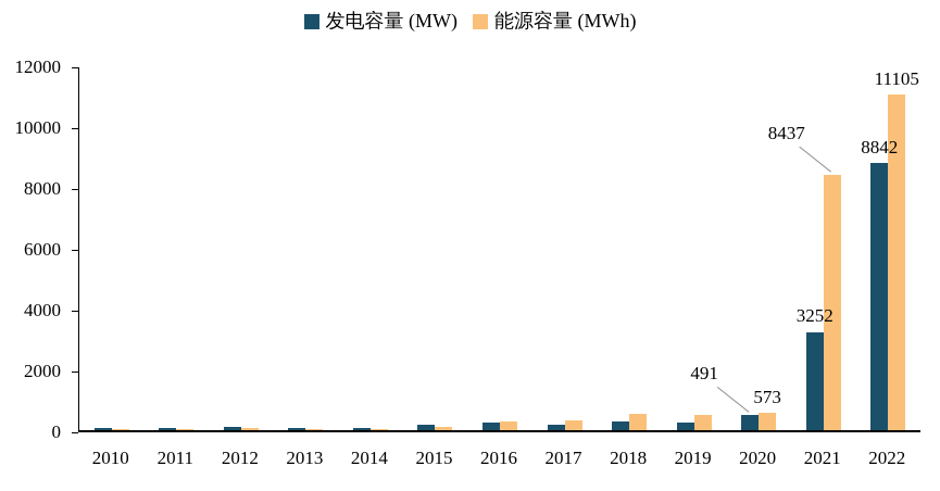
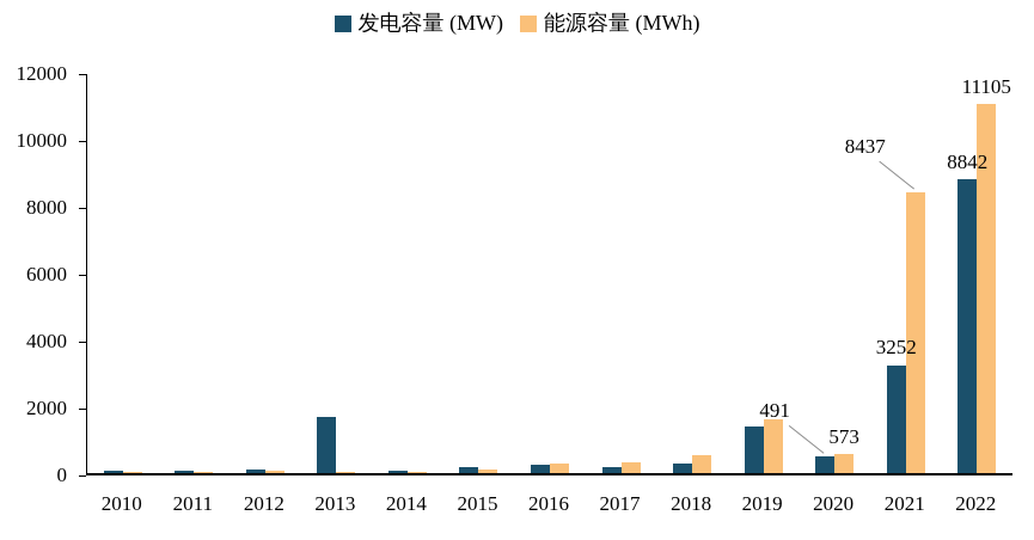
发电容量 (MW)/2013: 100 -> 1700
发电容量 (MW)/2019: 200 -> 1400
能源容量 (MWh)/2019: 500 -> 1600
